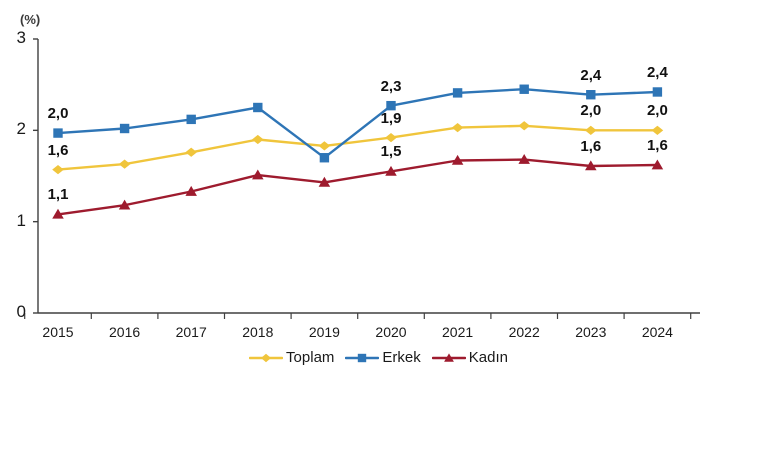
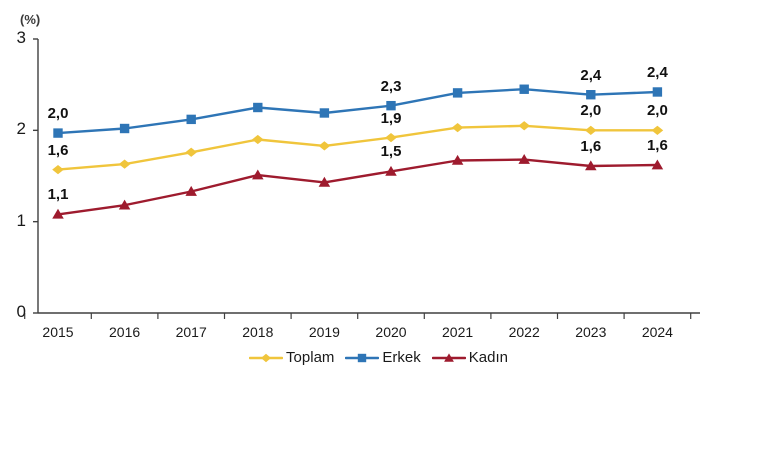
Erkek/2019: 1.7 -> 2.2
